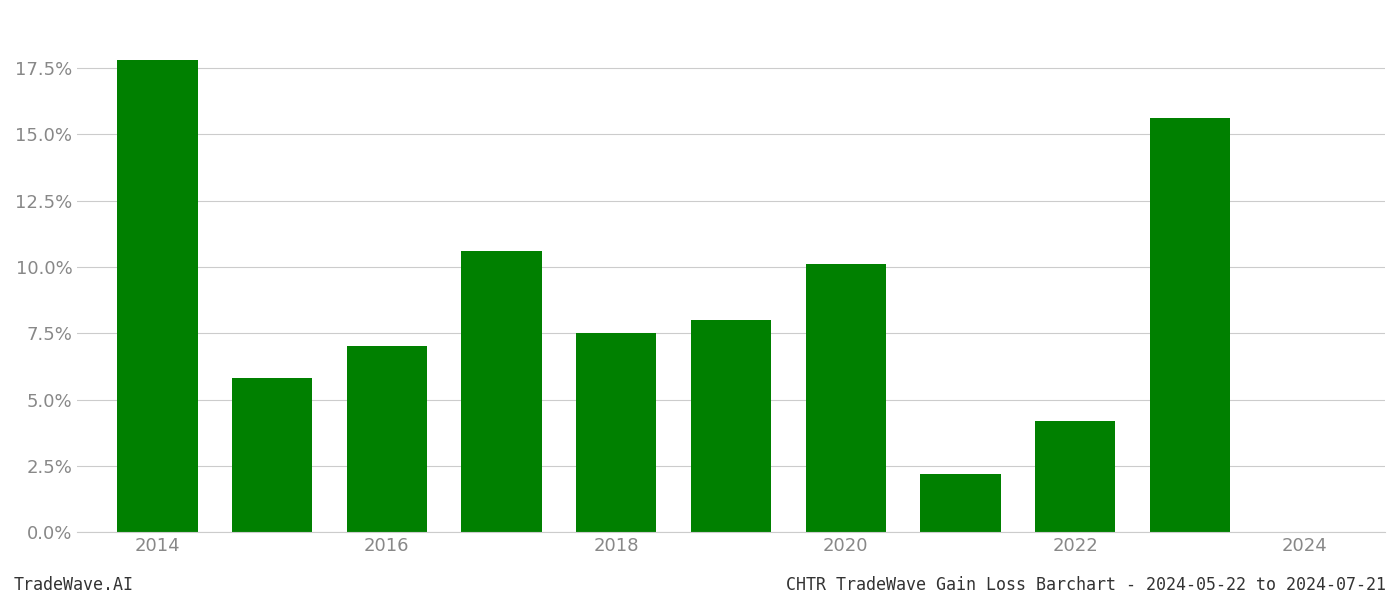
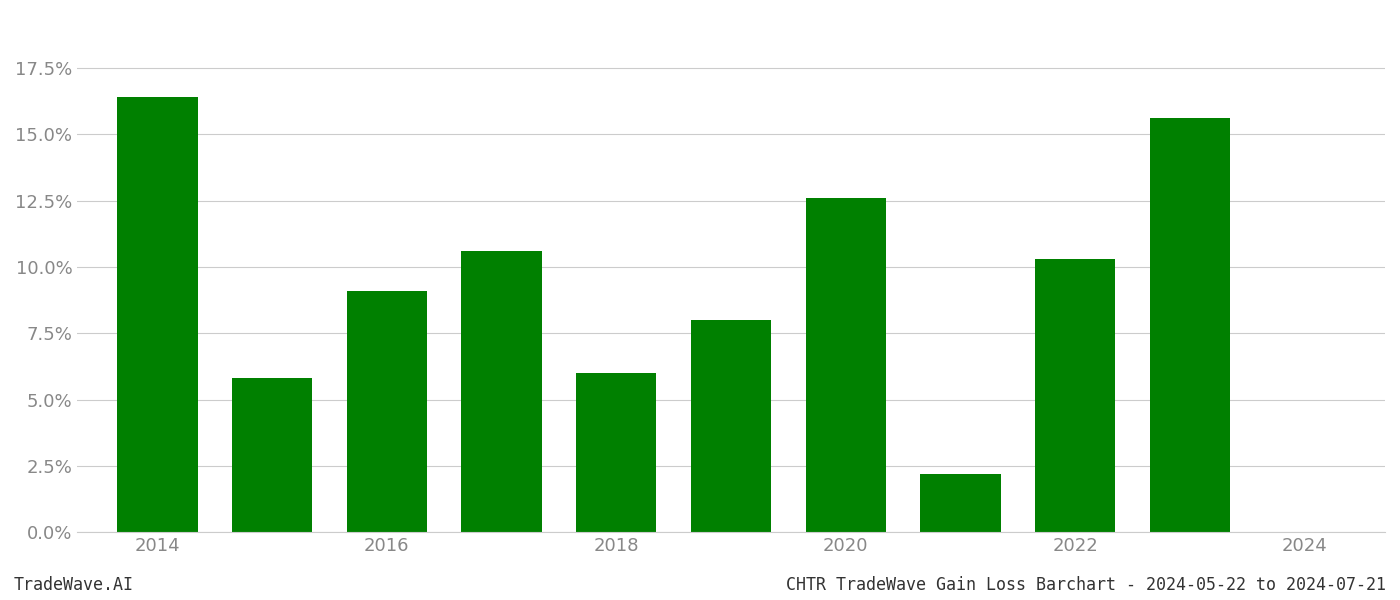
2014: 17.8% -> 16.4%
2016: 7.0% -> 9.1%
2018: 7.5% -> 6.0%
2020: 10.1% -> 12.6%
2022: 4.2% -> 10.3%
